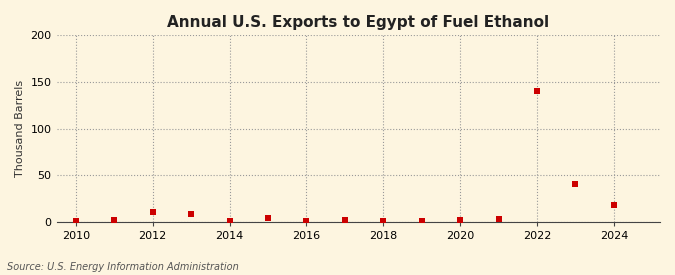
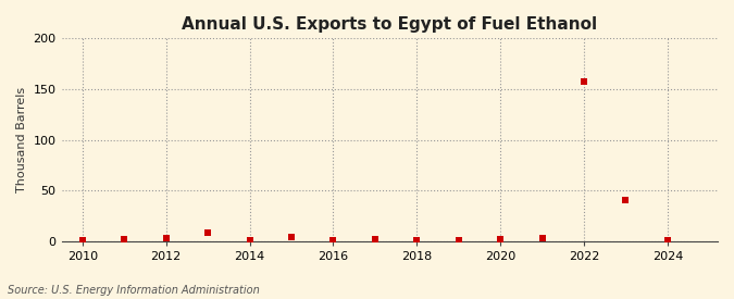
2012: 10 -> 3
2022: 140 -> 157
2024: 18 -> 1
